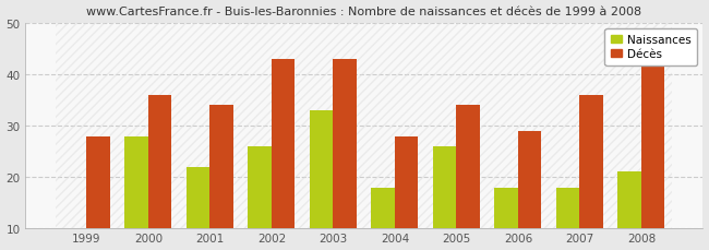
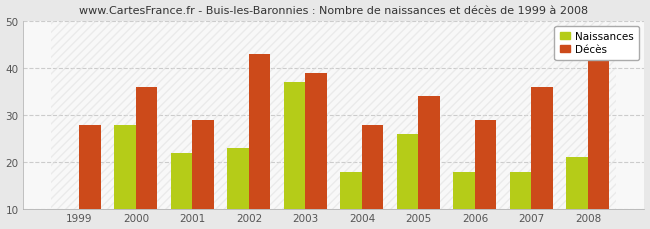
Décès/2001: 34 -> 29
Naissances/2002: 26 -> 23
Naissances/2003: 33 -> 37
Décès/2003: 43 -> 39
